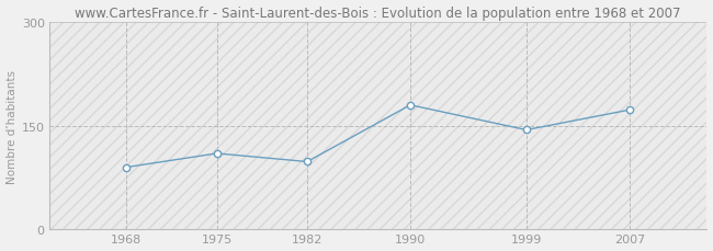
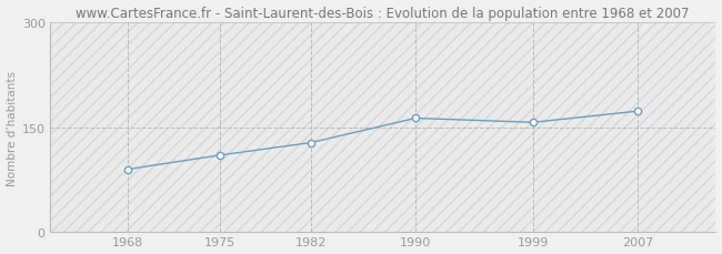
1982: 98 -> 128
1990: 180 -> 163
1999: 144 -> 157
